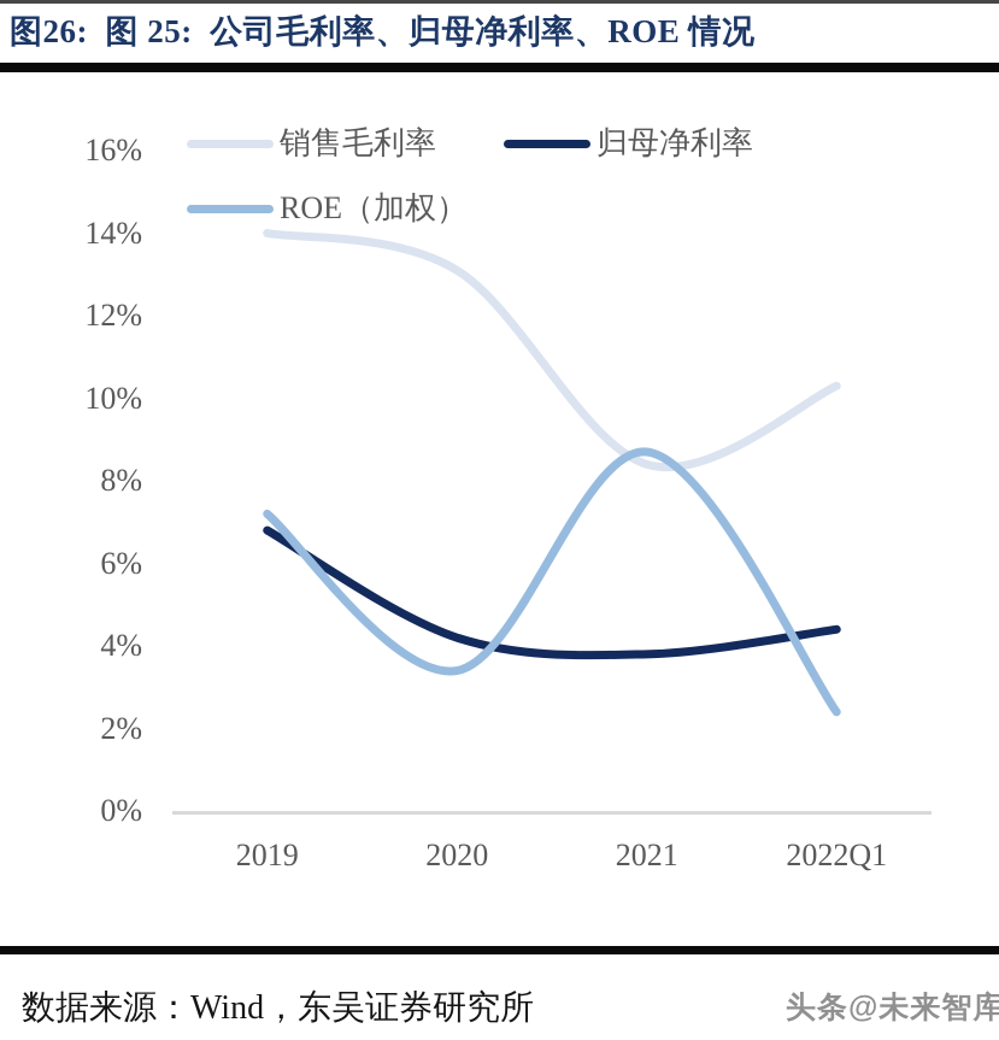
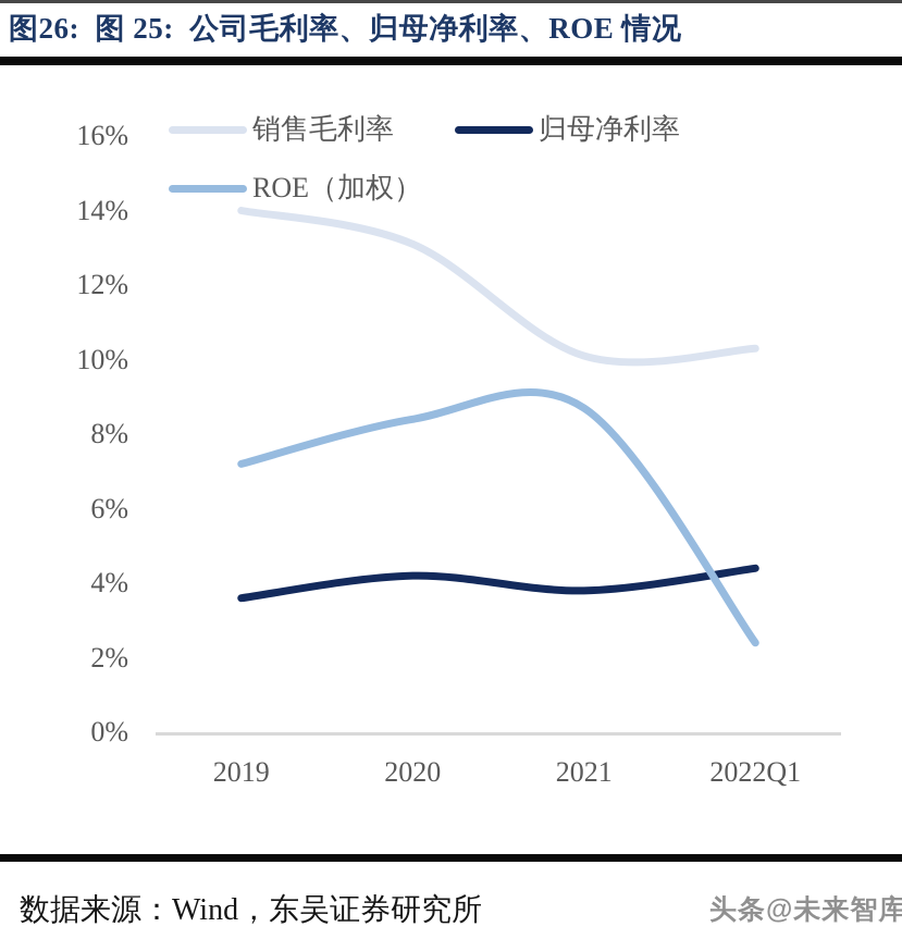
归母净利率/2019: 6.8% -> 3.6%
ROE（加权）/2020: 3.4% -> 8.4%
销售毛利率/2021: 8.4% -> 10.1%
